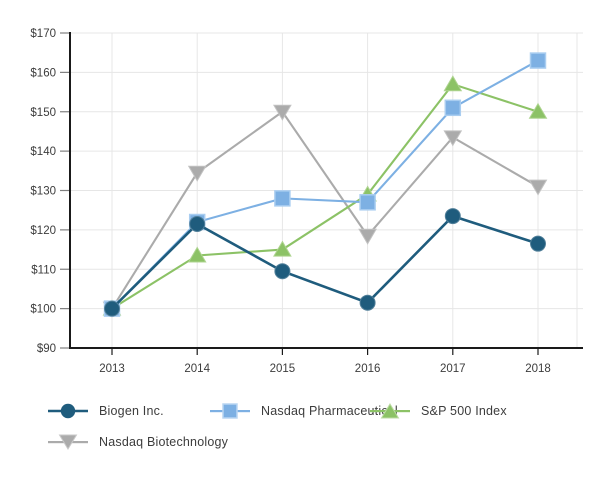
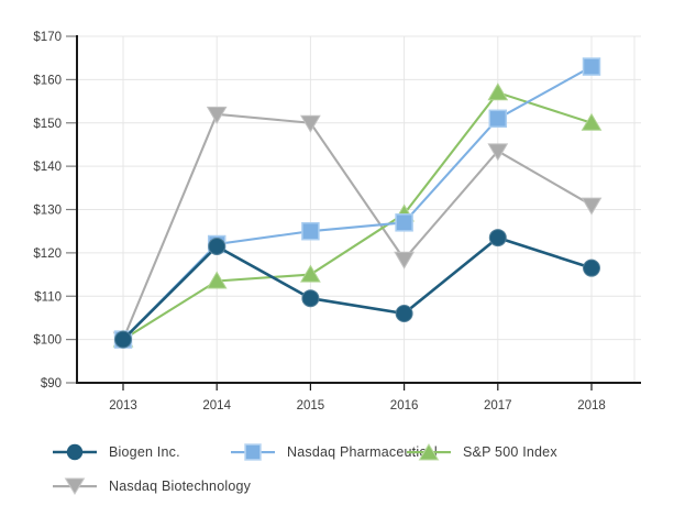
Nasdaq Biotechnology/2014: $134 -> $152
Nasdaq Pharmaceutical/2015: $128 -> $125
Biogen Inc./2016: $102 -> $106
